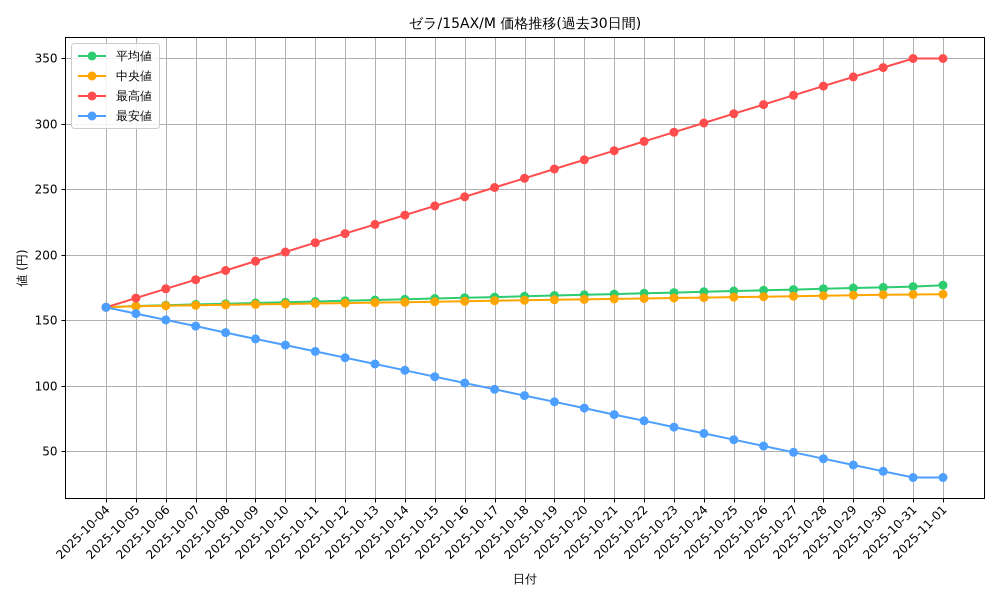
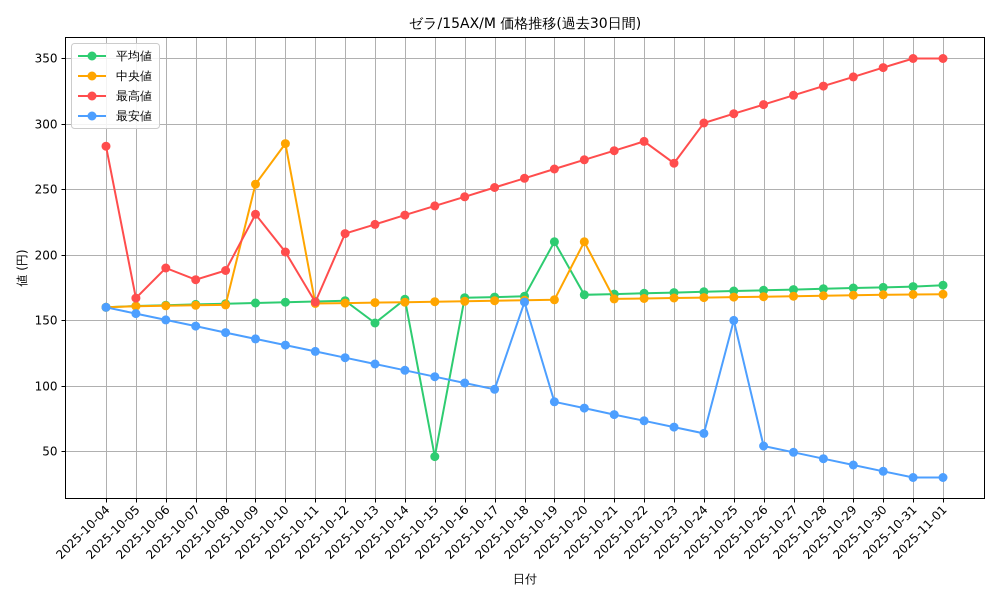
最高値/2025-10-04: 160 -> 283
最高値/2025-10-06: 174 -> 190
中央値/2025-10-09: 162 -> 254
最高値/2025-10-09: 195 -> 231
中央値/2025-10-10: 162 -> 285
最高値/2025-10-11: 209 -> 164
平均値/2025-10-13: 166 -> 148
平均値/2025-10-15: 167 -> 46
最安値/2025-10-18: 93 -> 164
平均値/2025-10-19: 169 -> 210
中央値/2025-10-20: 166 -> 210
最高値/2025-10-23: 294 -> 270
最安値/2025-10-25: 59 -> 150
